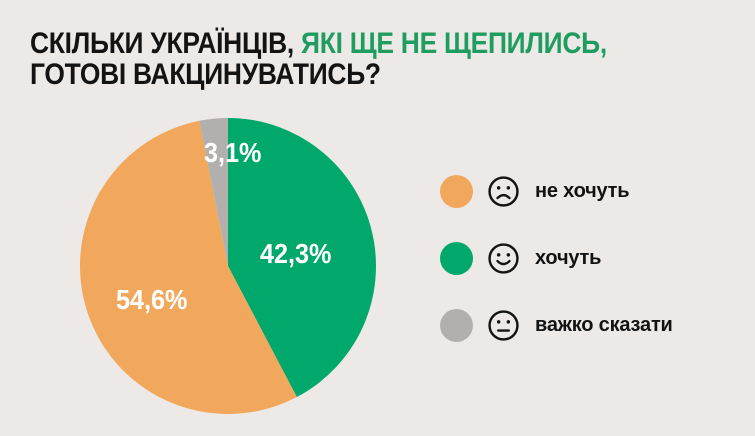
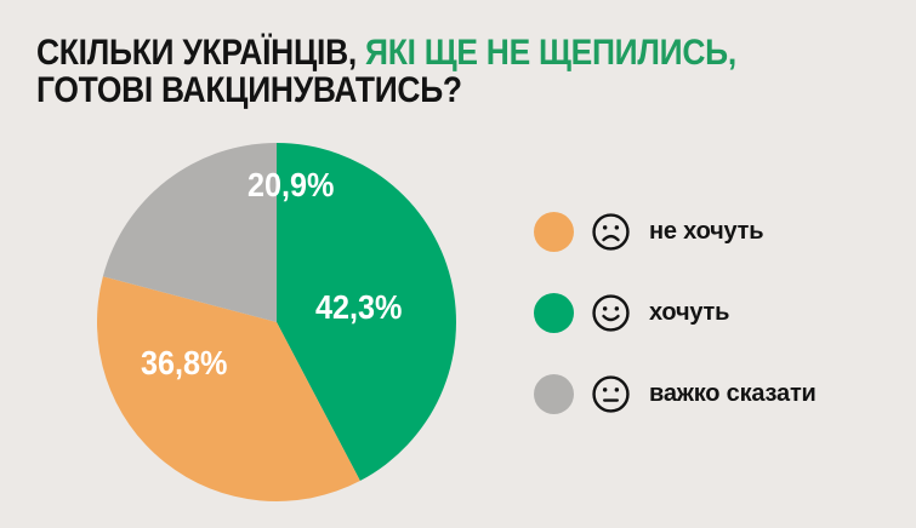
не хочуть: 54,6% -> 36,8%
важко сказати: 3,1% -> 20,9%
